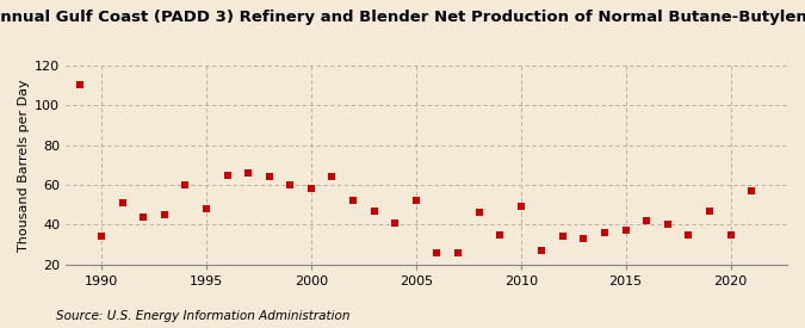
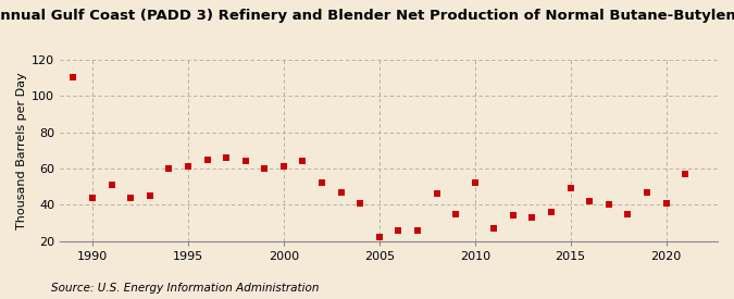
1990: 34 -> 44
1995: 48 -> 61
2000: 58 -> 61
2005: 52 -> 22
2010: 49 -> 52
2015: 37 -> 49
2020: 35 -> 41
